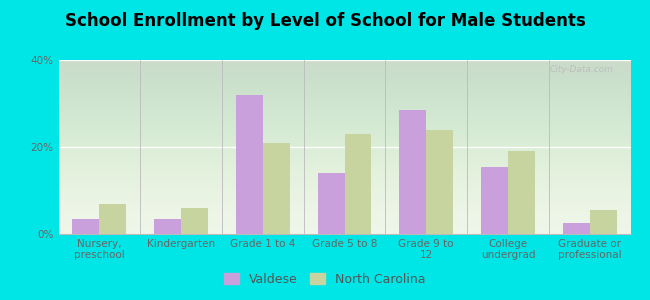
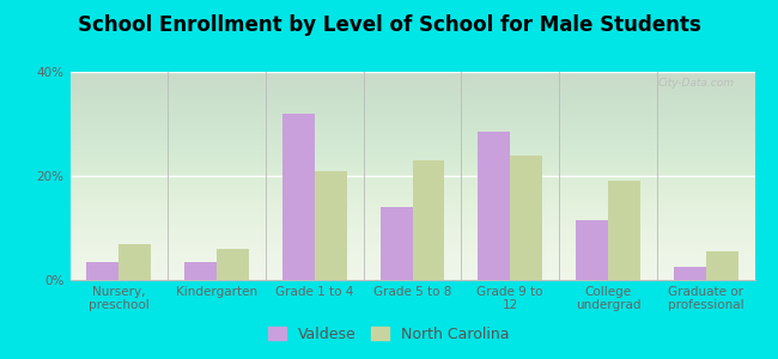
Valdese/College undergrad: 15.5% -> 11.5%
